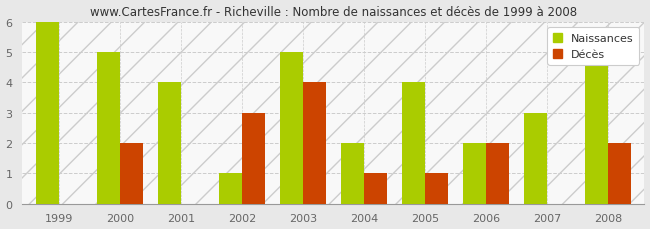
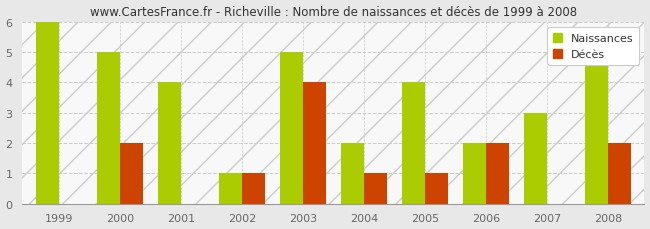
Décès/2002: 3 -> 1
